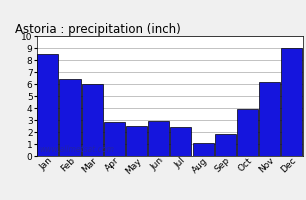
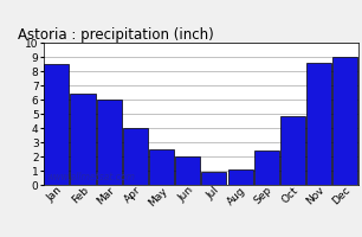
Apr: 2.8 -> 4.0
Jun: 2.9 -> 2.0
Jul: 2.4 -> 0.9
Sep: 1.8 -> 2.4
Oct: 3.9 -> 4.8
Nov: 6.2 -> 8.6
